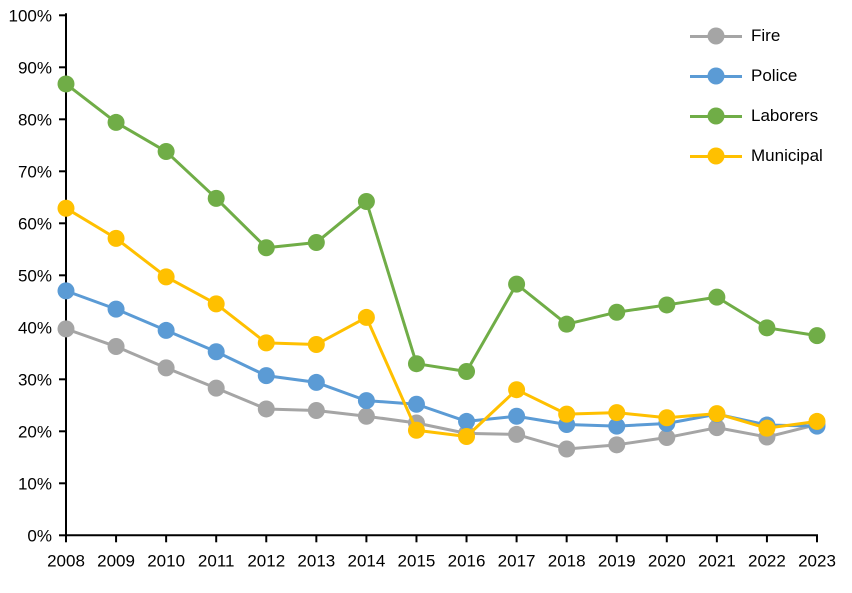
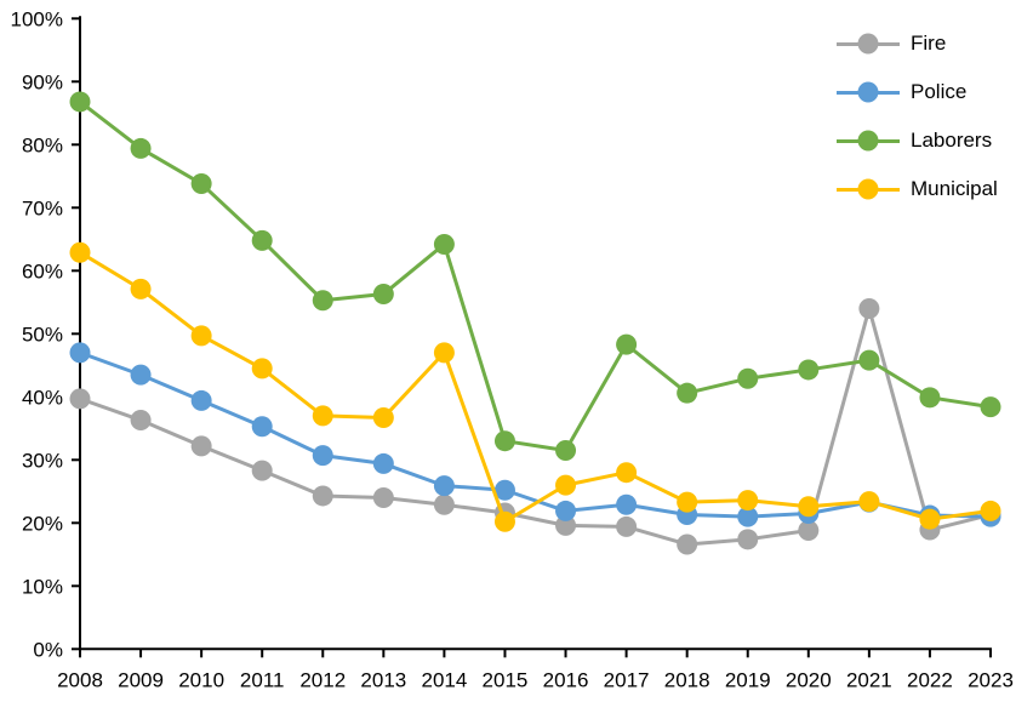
Municipal/2014: 42% -> 47%
Municipal/2016: 19% -> 26%
Fire/2021: 21% -> 54%
